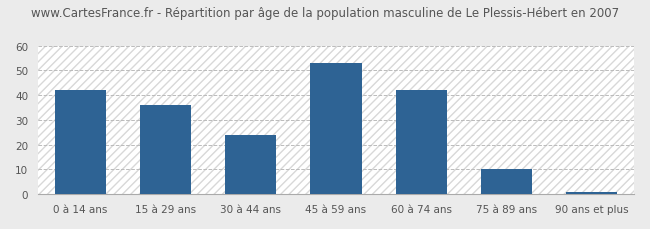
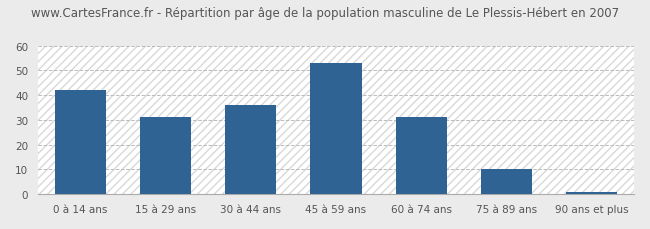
15 à 29 ans: 36 -> 31
30 à 44 ans: 24 -> 36
60 à 74 ans: 42 -> 31
